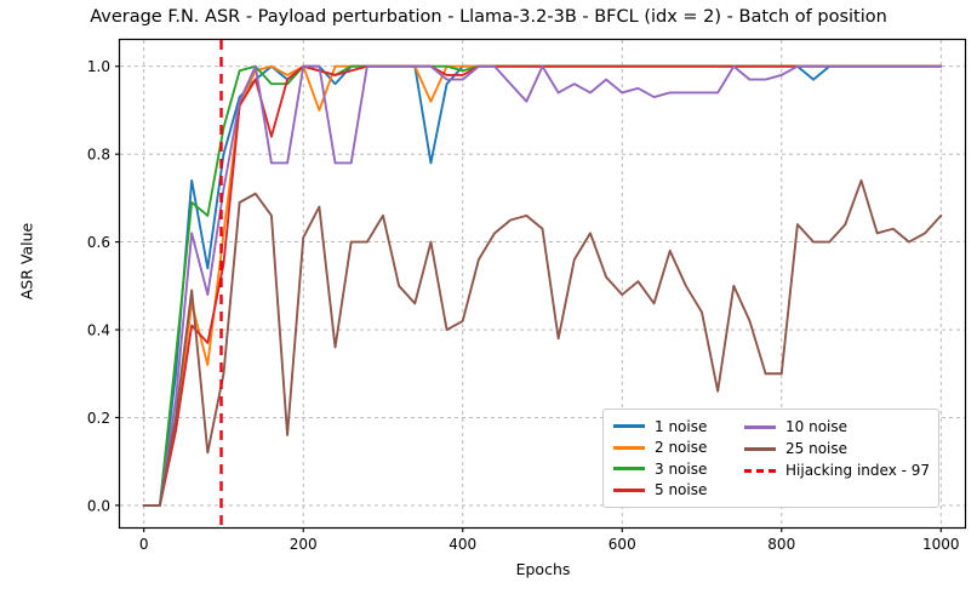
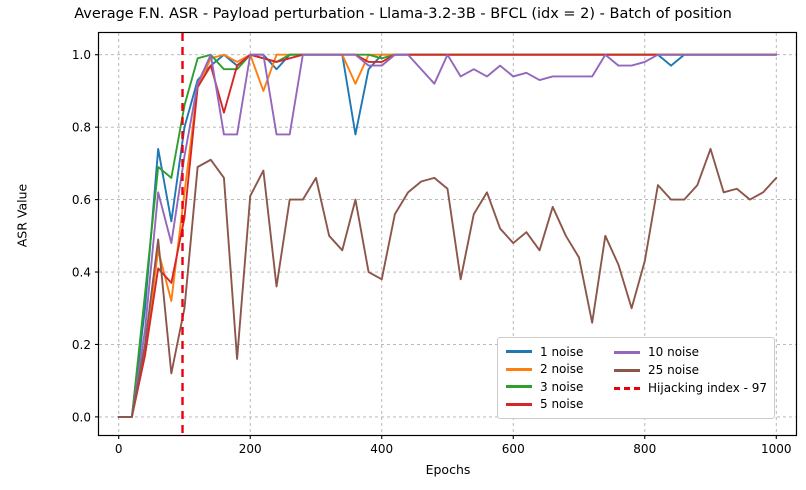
25 noise/400: 0.42 -> 0.38
25 noise/800: 0.30 -> 0.43
